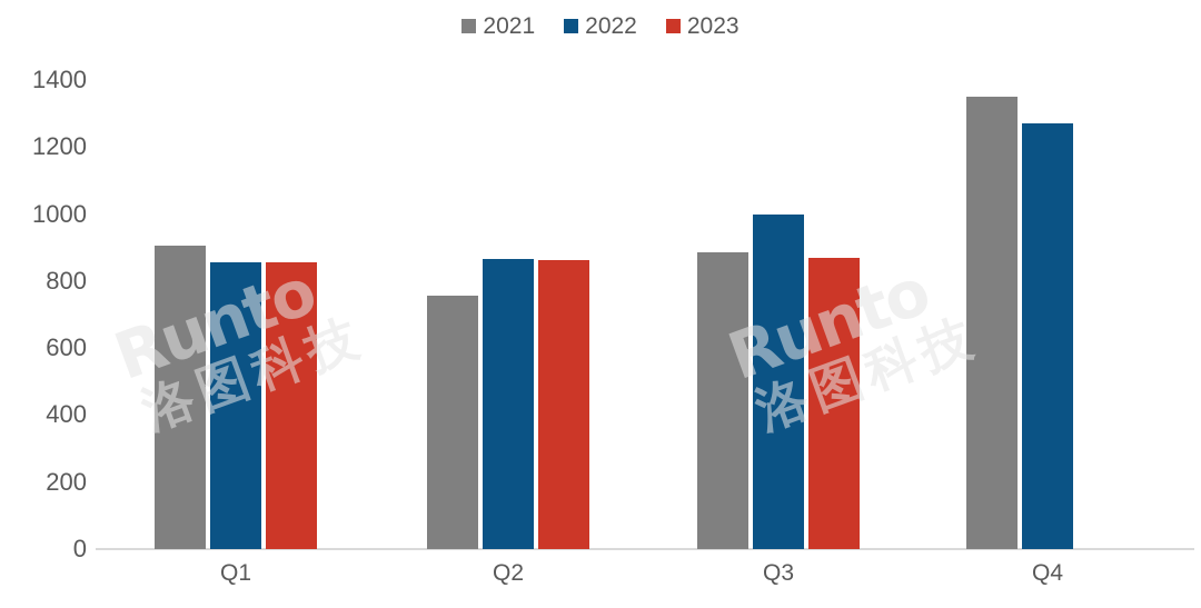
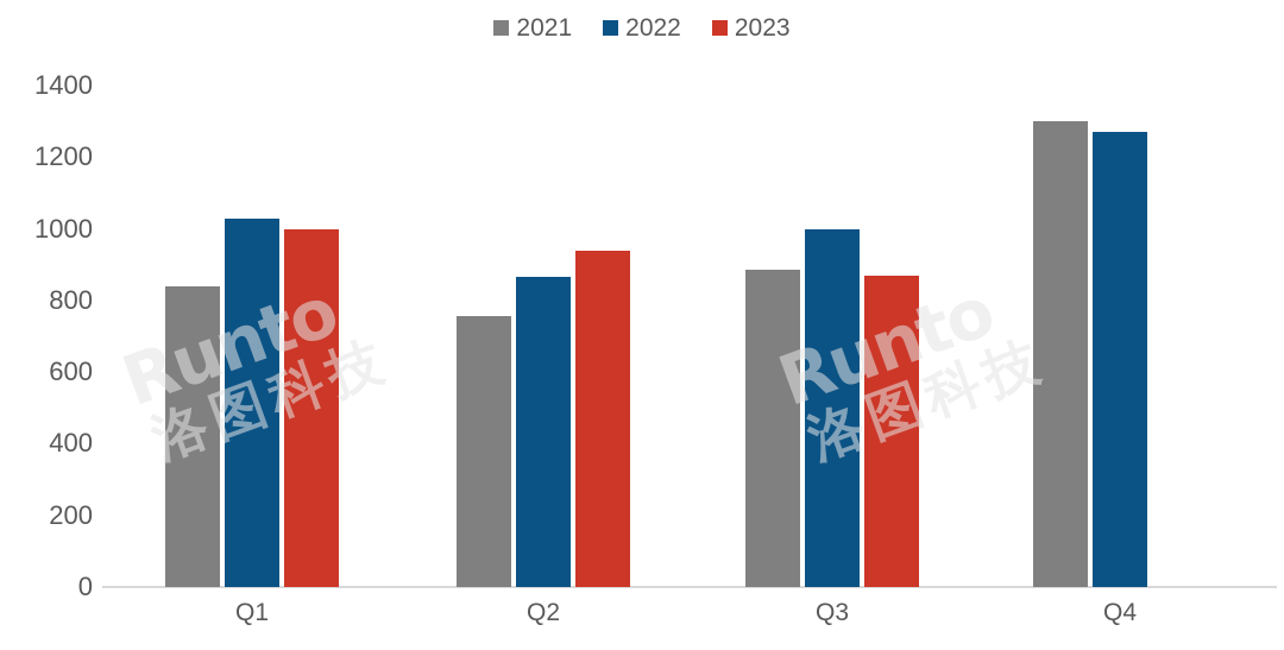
2021/Q1: 900 -> 840
2022/Q1: 860 -> 1030
2023/Q1: 860 -> 1000
2023/Q2: 860 -> 940
2021/Q4: 1350 -> 1300
